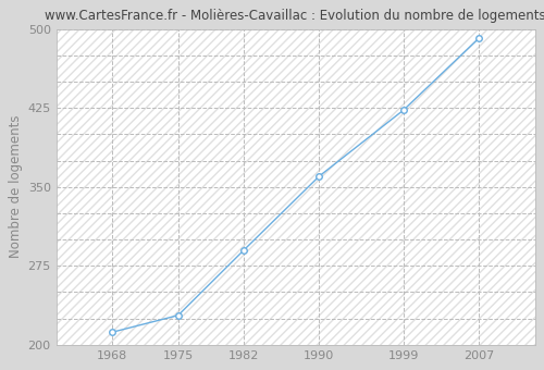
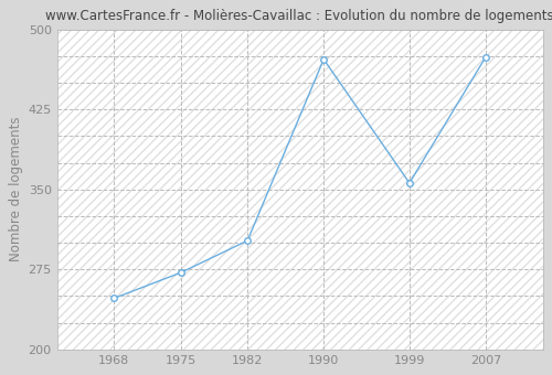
1968: 212 -> 248
1975: 228 -> 272
1982: 290 -> 302
1990: 360 -> 472
1999: 423 -> 356
2007: 491 -> 474
